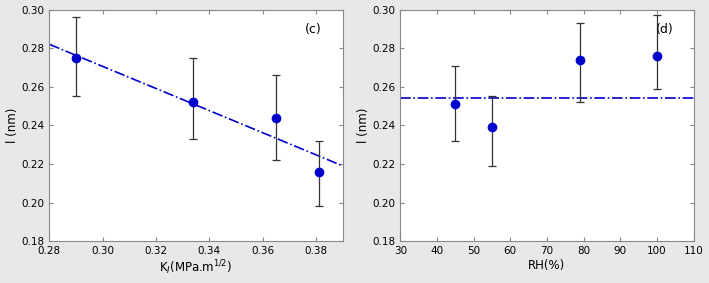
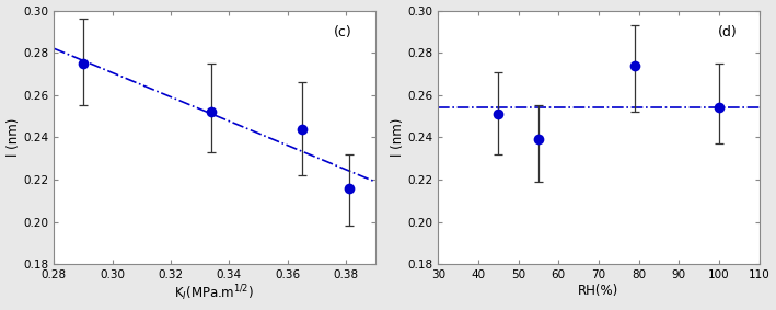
100: 0.276 -> 0.254
